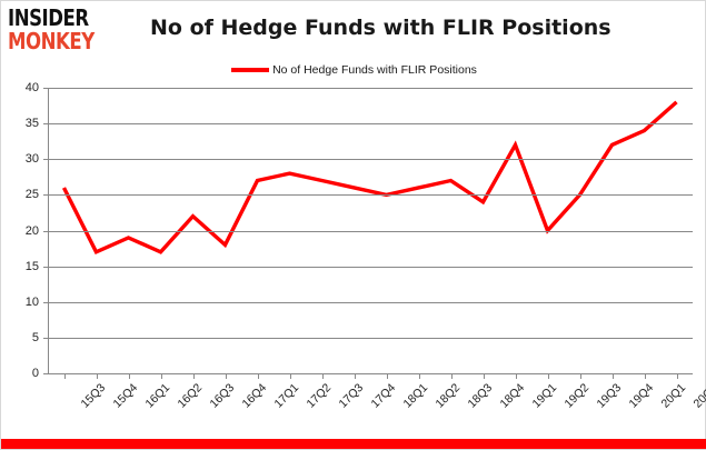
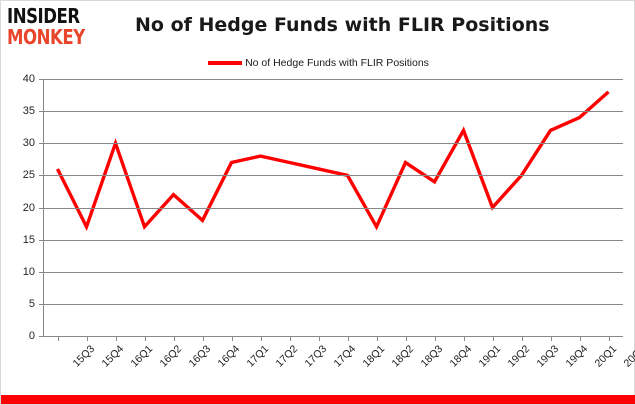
16Q1: 19 -> 30
18Q2: 26 -> 17
